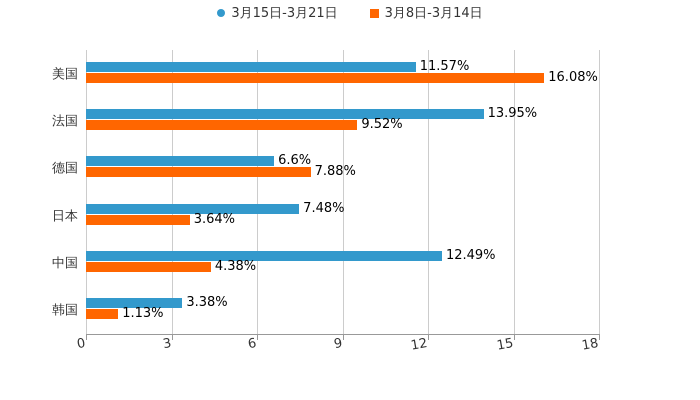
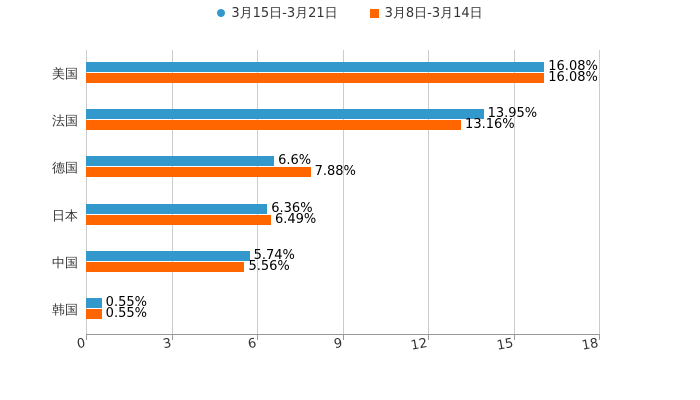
3月15日-3月21日/美国: 11.57% -> 16.08%
3月8日-3月14日/法国: 9.52% -> 13.16%
3月15日-3月21日/日本: 7.48% -> 6.36%
3月8日-3月14日/日本: 3.64% -> 6.49%
3月15日-3月21日/中国: 12.49% -> 5.74%
3月8日-3月14日/中国: 4.38% -> 5.56%
3月15日-3月21日/韩国: 3.38% -> 0.55%
3月8日-3月14日/韩国: 1.13% -> 0.55%
